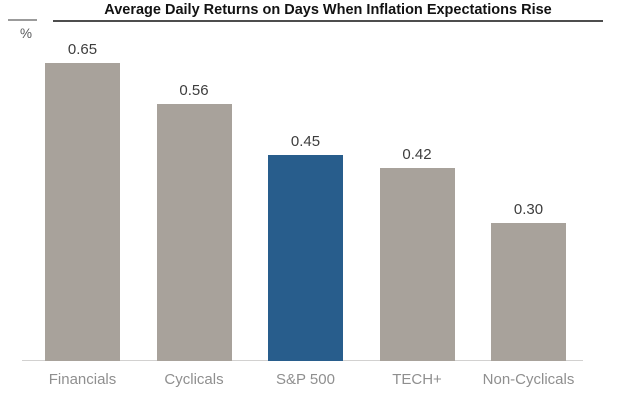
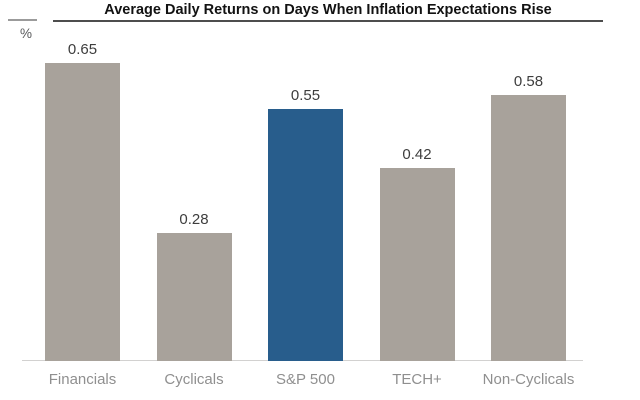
Cyclicals: 0.56 -> 0.28
S&P 500: 0.45 -> 0.55
Non-Cyclicals: 0.30 -> 0.58
